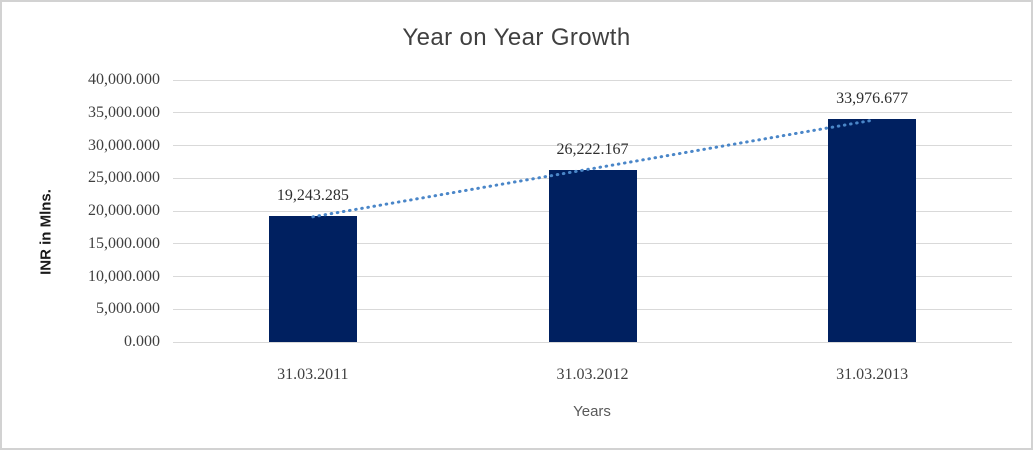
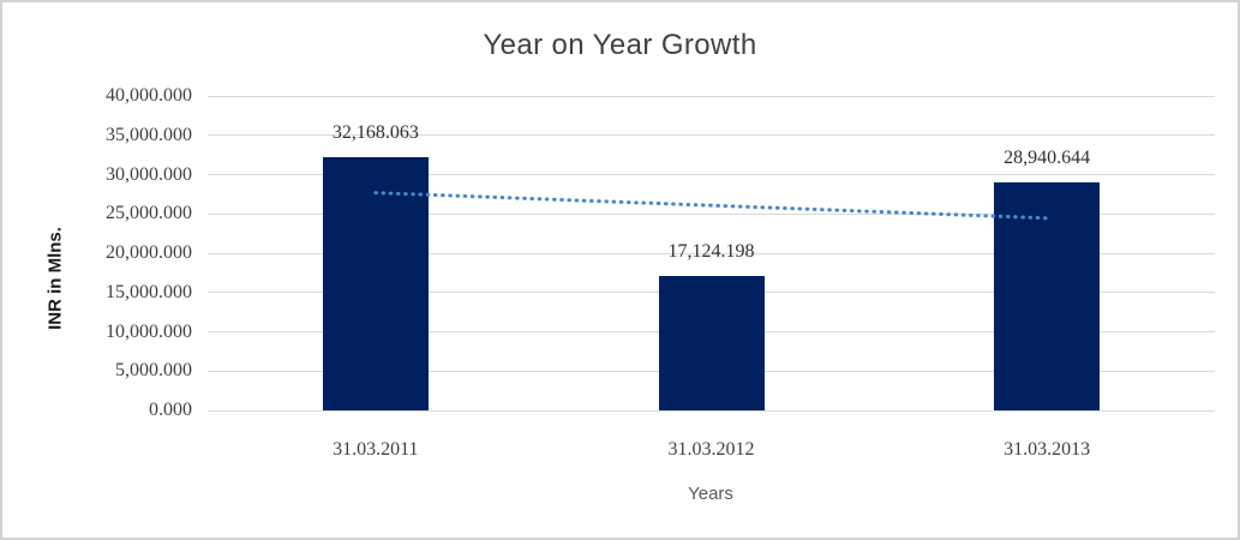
31.03.2011: 19,243.285 -> 32,168.063
31.03.2012: 26,222.167 -> 17,124.198
31.03.2013: 33,976.677 -> 28,940.644
